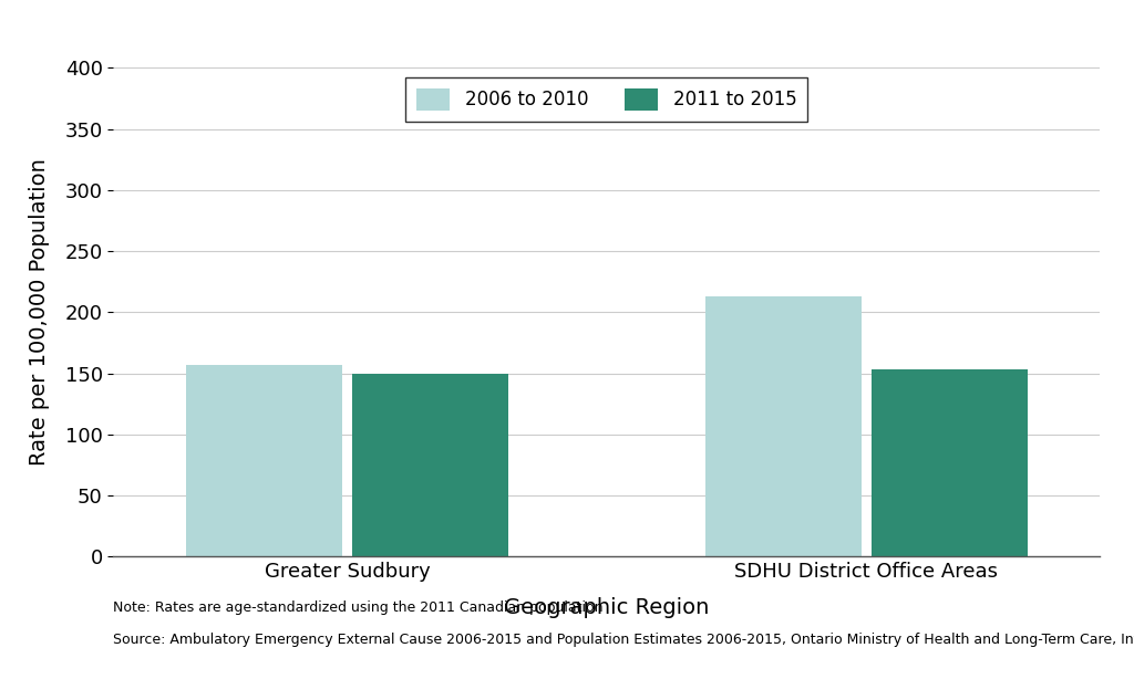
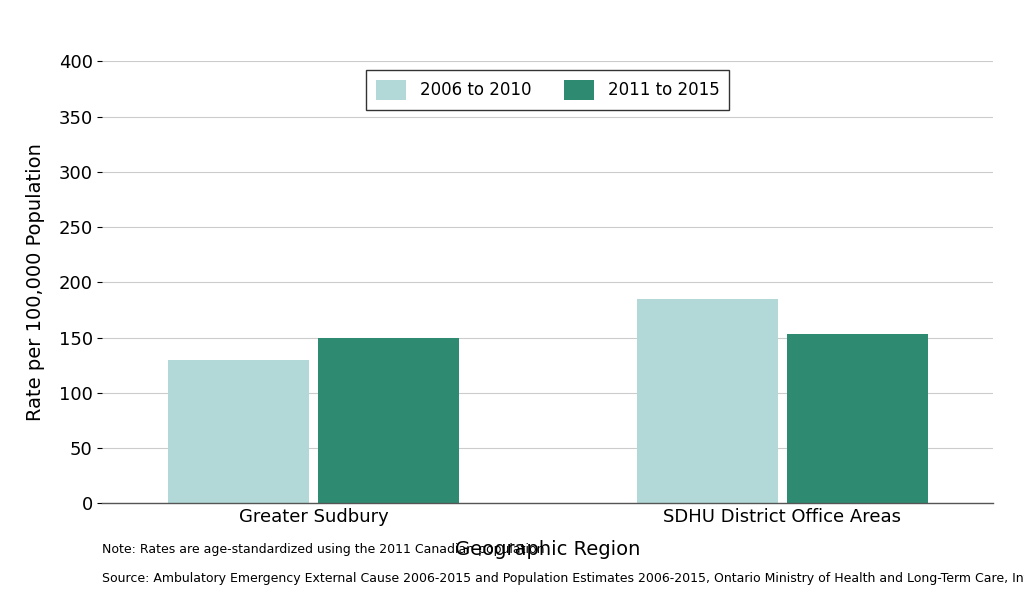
2006 to 2010/Greater Sudbury: 157 -> 130
2006 to 2010/SDHU District Office Areas: 213 -> 185
